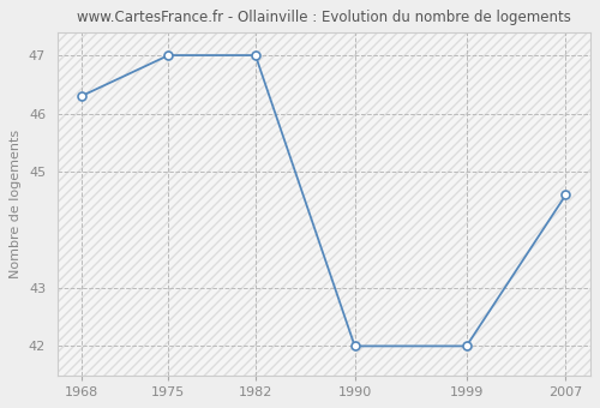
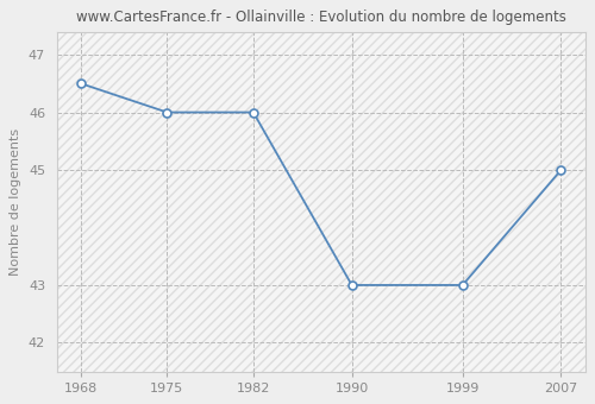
1968: 46.3 -> 46.5
1975: 47.0 -> 46.0
1982: 47.0 -> 46.0
1990: 42.0 -> 43.0
1999: 42.0 -> 43.0
2007: 44.6 -> 45.0
